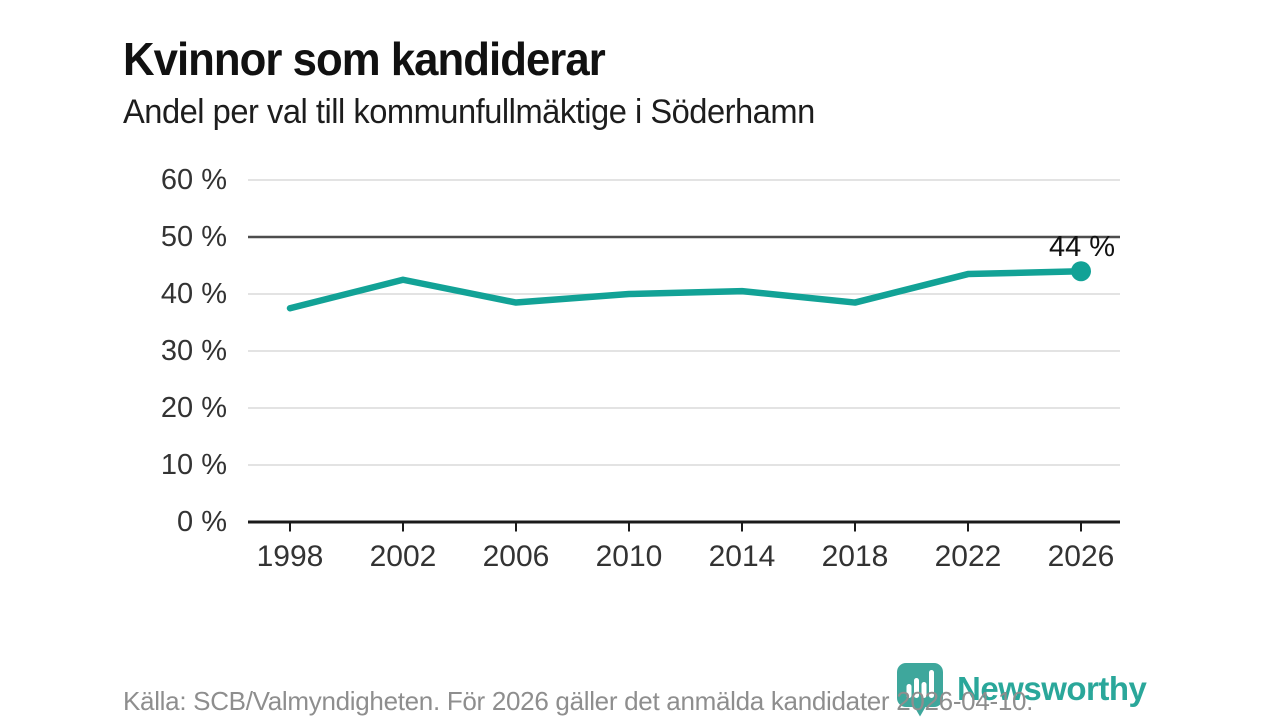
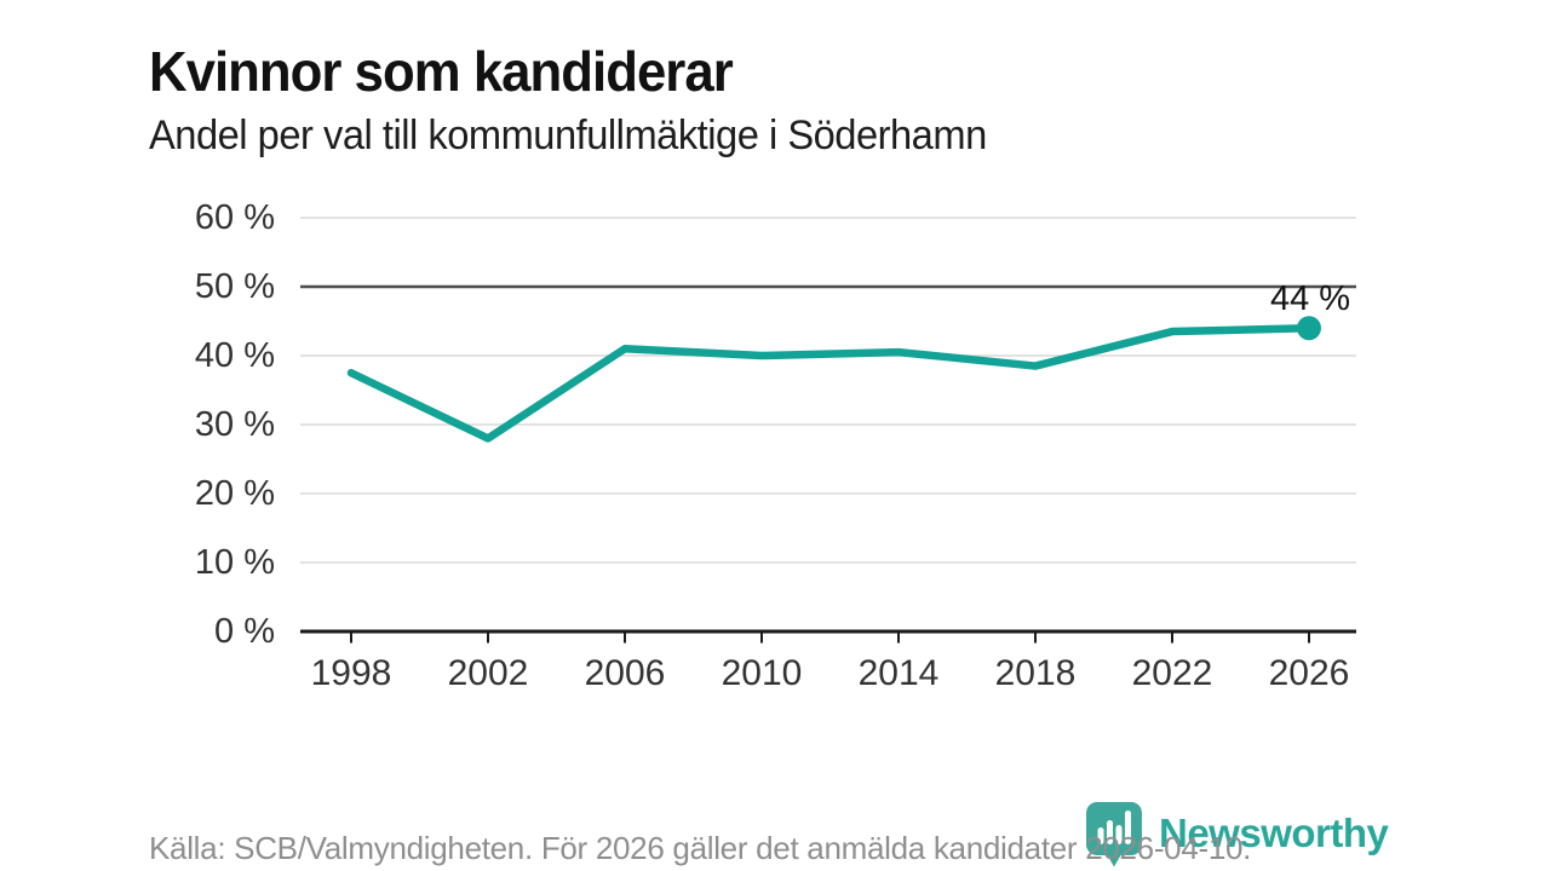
2002: 42% -> 28%
2006: 38% -> 41%
